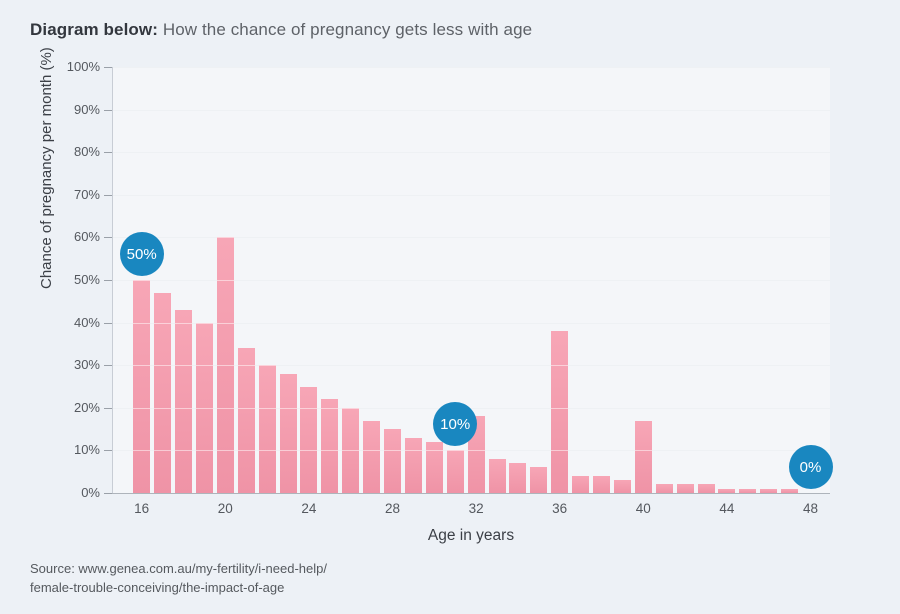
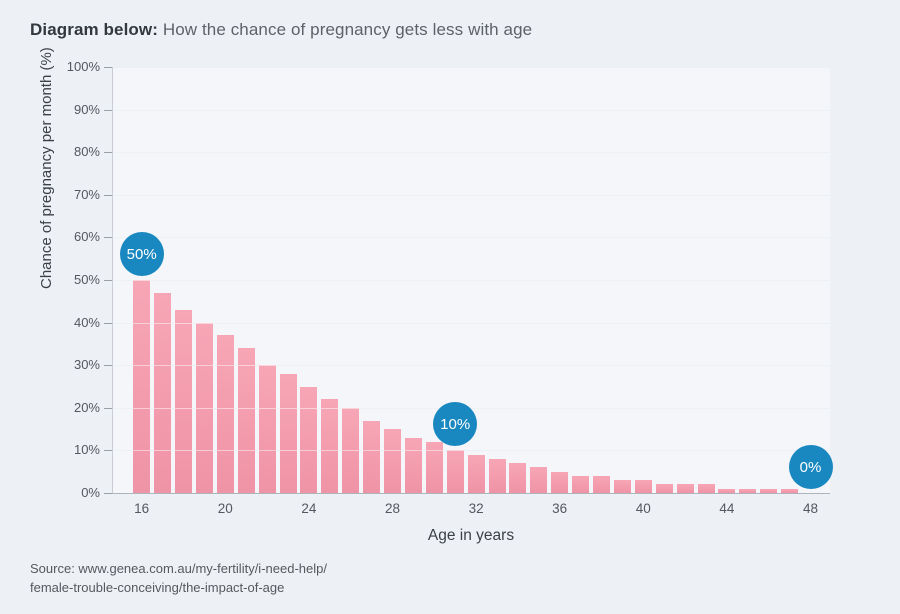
20: 60% -> 37%
32: 18% -> 9%
36: 38% -> 5%
40: 17% -> 3%
